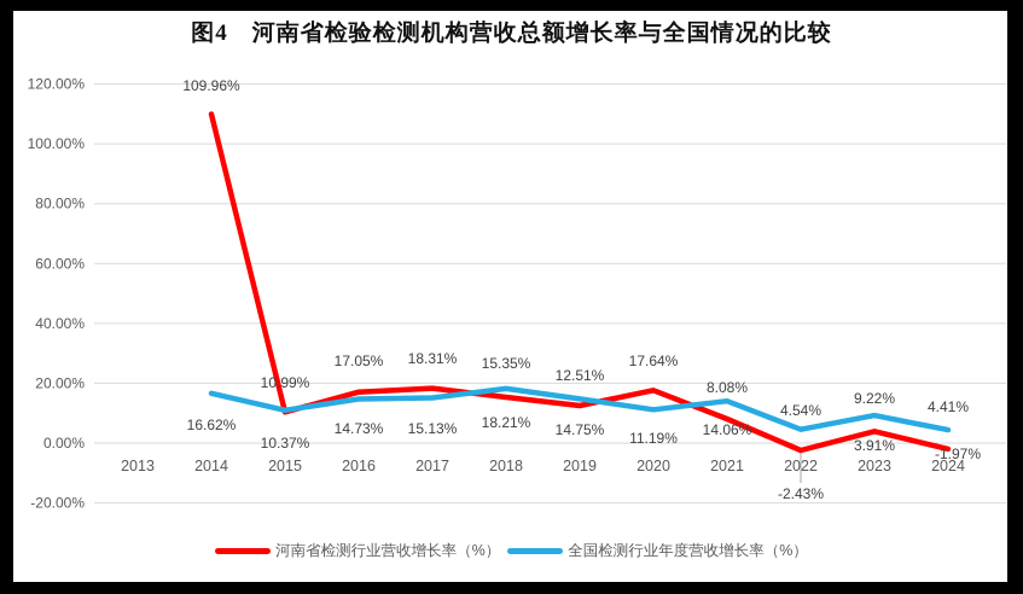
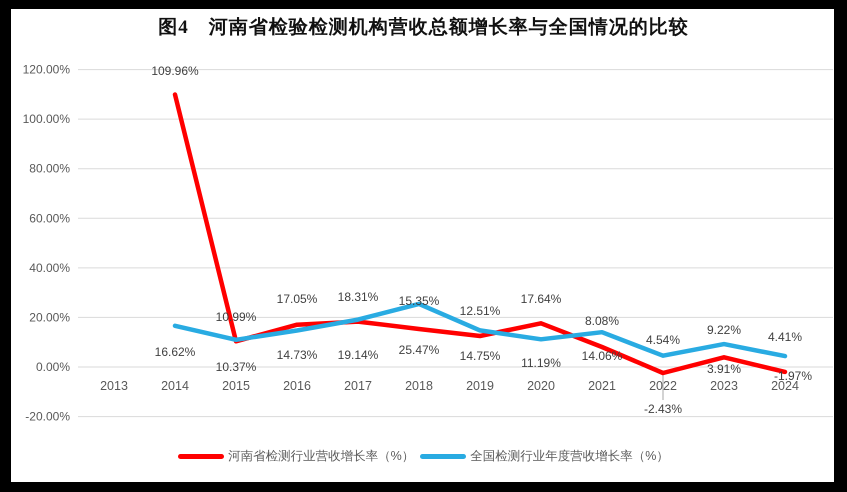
全国检测行业年度营收增长率（%）/2017: 15.13% -> 19.14%
全国检测行业年度营收增长率（%）/2018: 18.21% -> 25.47%
